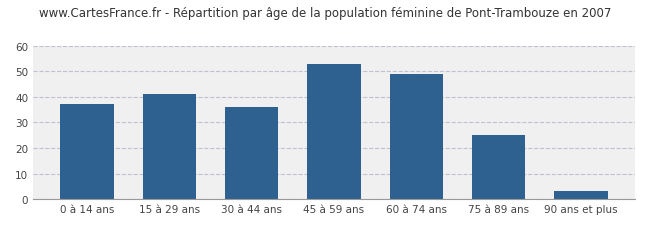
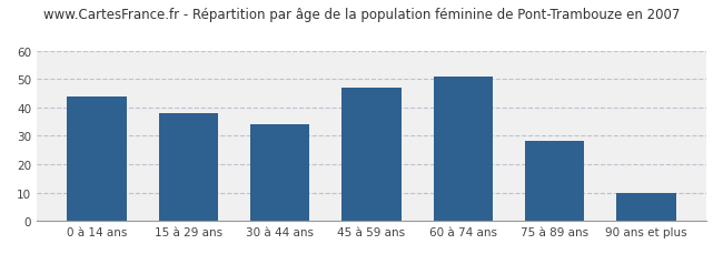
0 à 14 ans: 37 -> 44
15 à 29 ans: 41 -> 38
30 à 44 ans: 36 -> 34
45 à 59 ans: 53 -> 47
60 à 74 ans: 49 -> 51
75 à 89 ans: 25 -> 28
90 ans et plus: 3 -> 10
